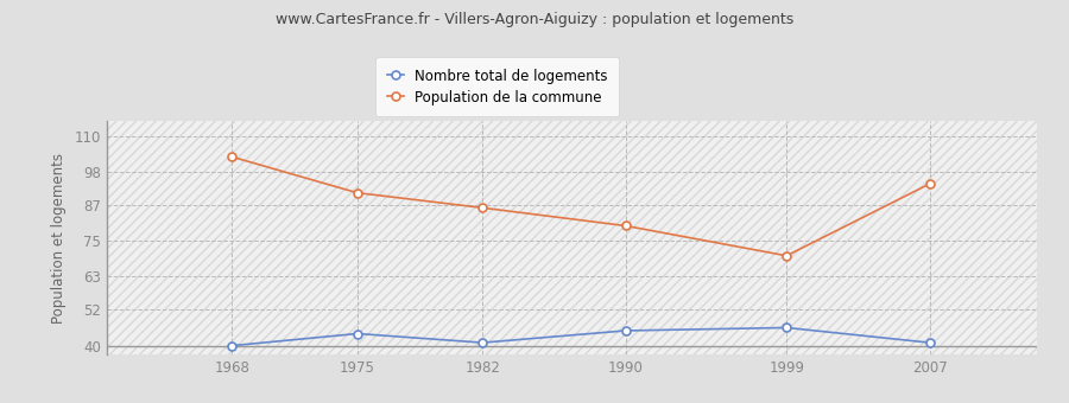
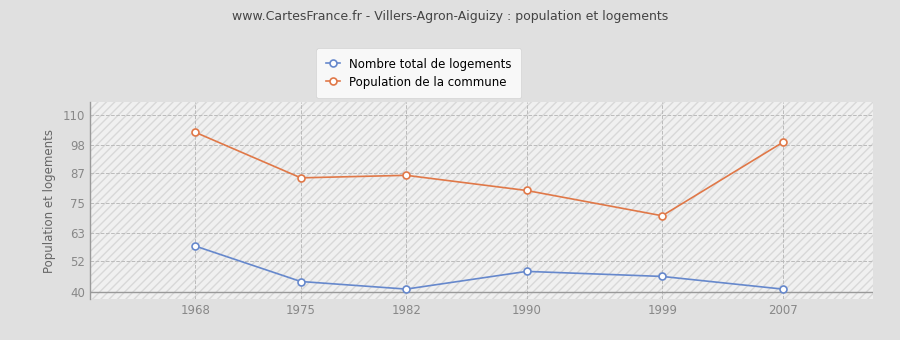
Nombre total de logements/1968: 40 -> 58
Population de la commune/1975: 91 -> 85
Nombre total de logements/1990: 45 -> 48
Population de la commune/2007: 94 -> 99
